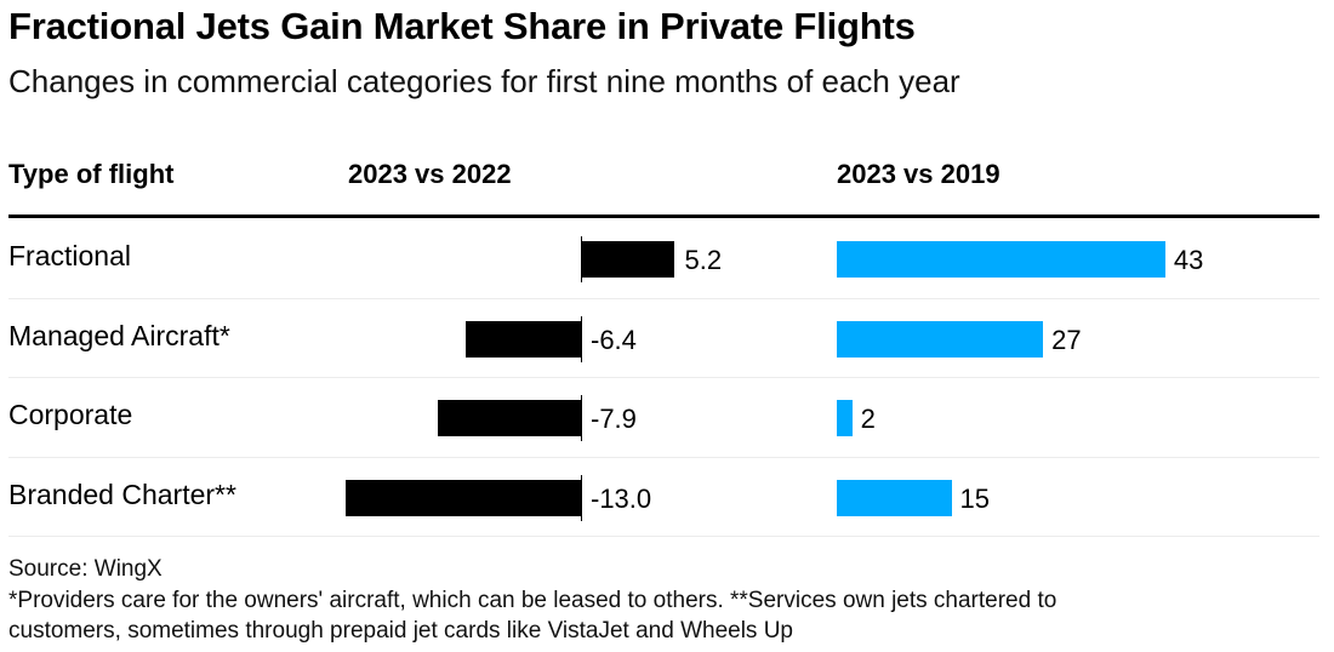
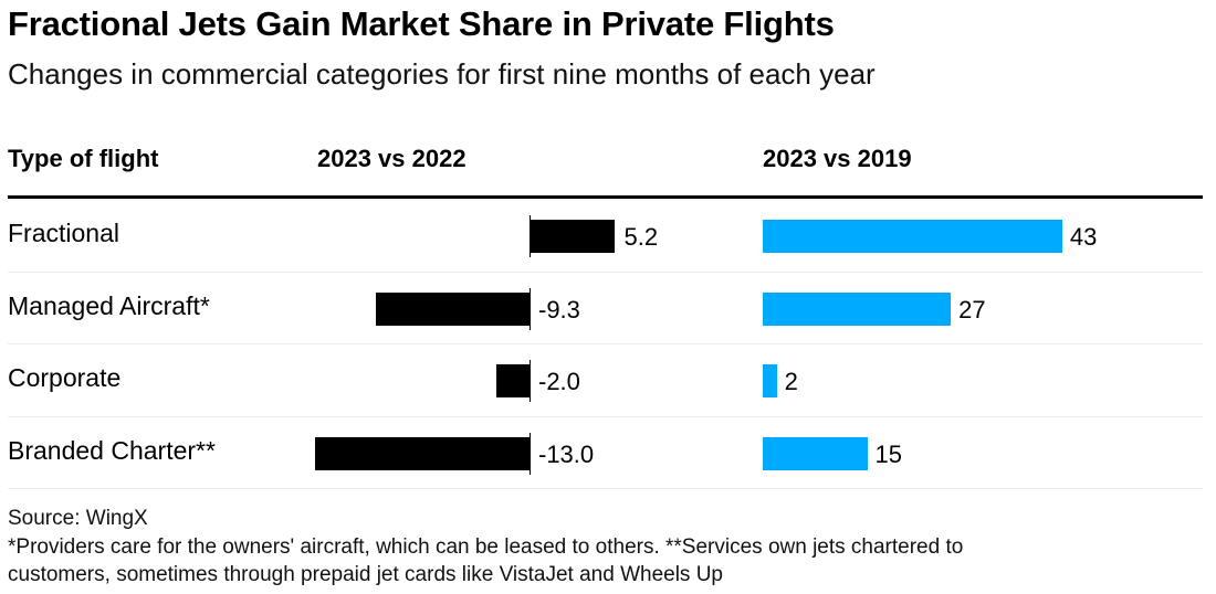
2023 vs 2022/Managed Aircraft*: -6.4 -> -9.3
2023 vs 2022/Corporate: -7.9 -> -2.0
